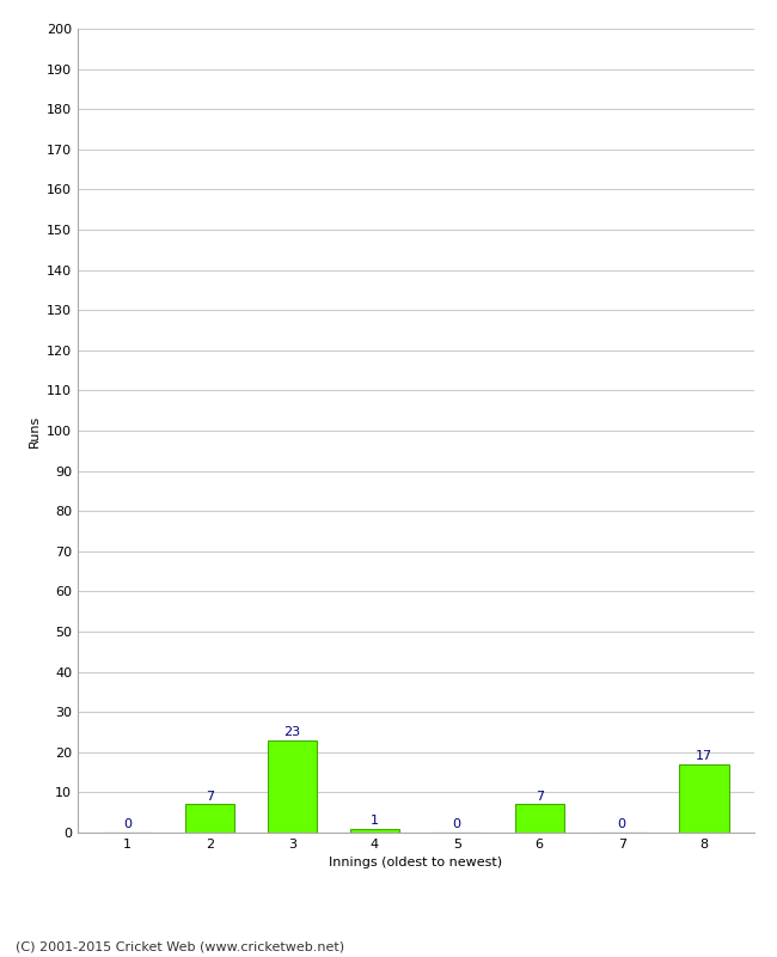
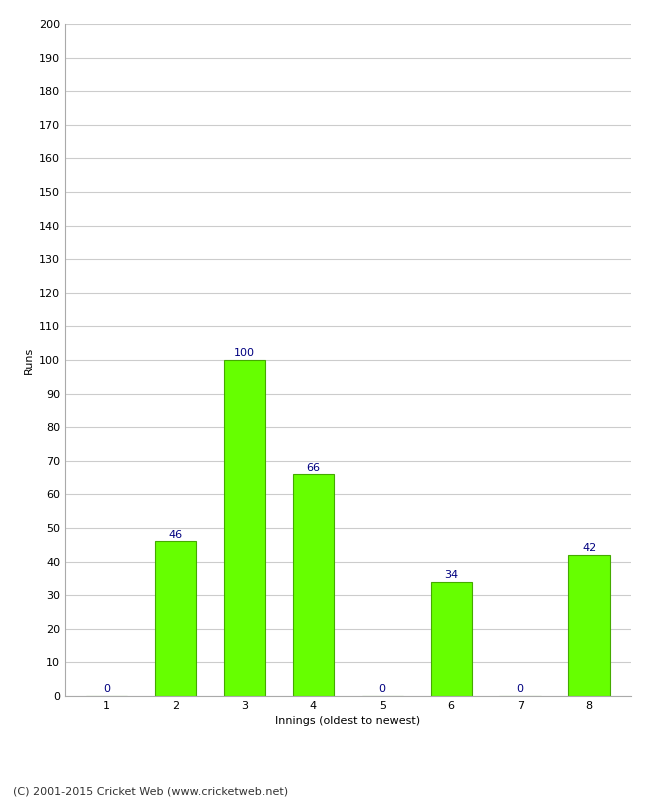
2: 7 -> 46
3: 23 -> 100
4: 1 -> 66
6: 7 -> 34
8: 17 -> 42
